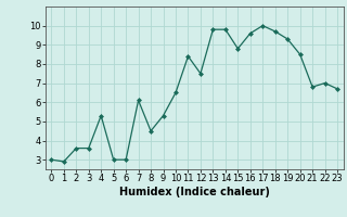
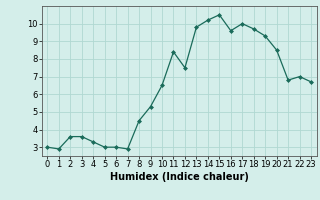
4: 5.3 -> 3.3
7: 6.1 -> 2.9
14: 9.8 -> 10.2
15: 8.8 -> 10.5
